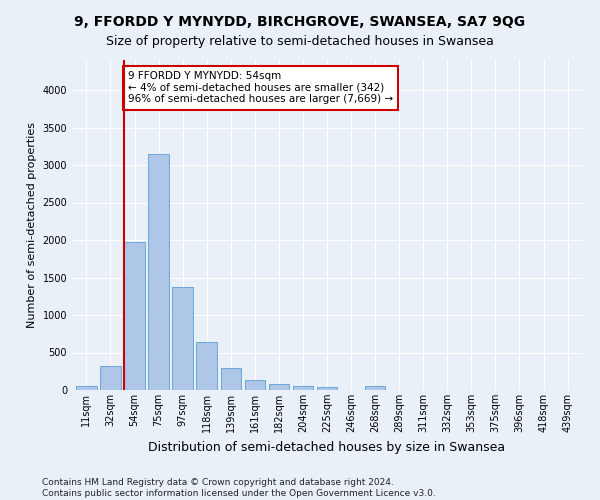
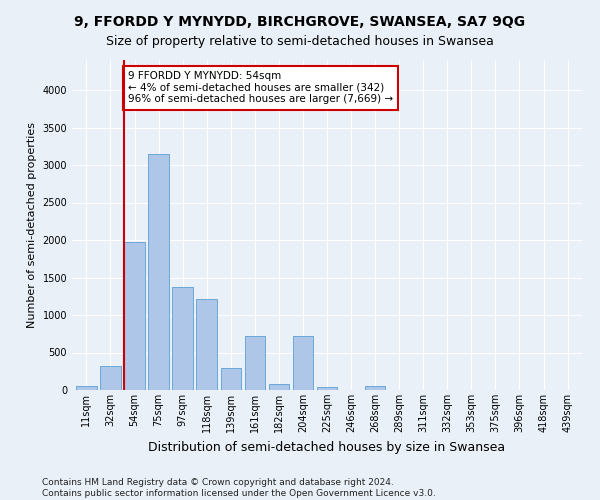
118sqm: 640 -> 1220
161sqm: 130 -> 720
204sqm: 60 -> 720
